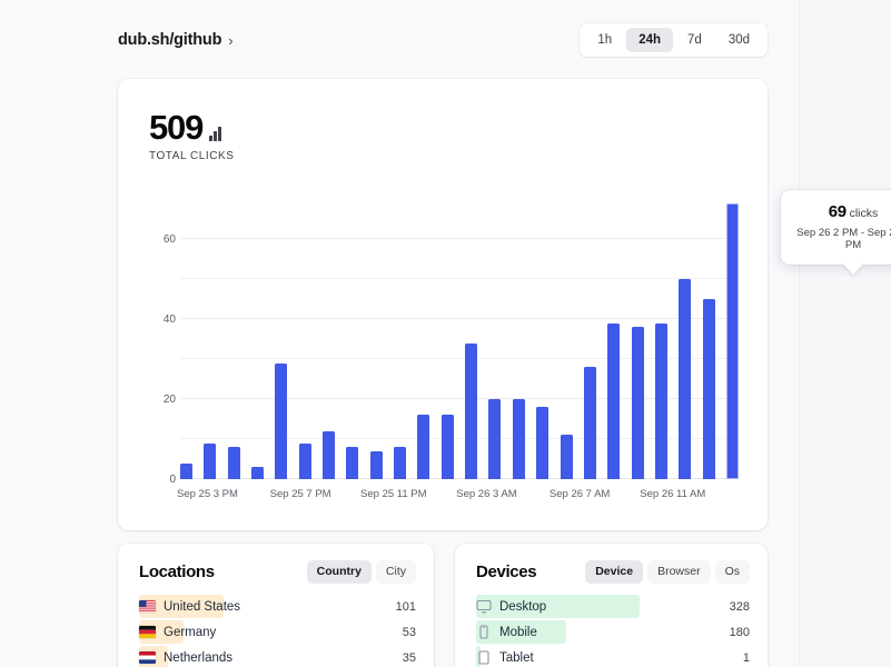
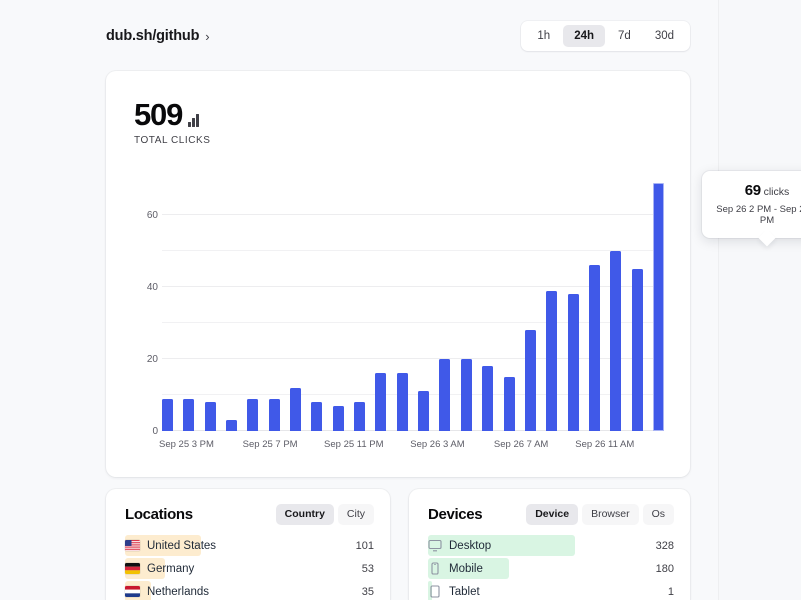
Sep 25 3 PM: 4 -> 9
Sep 25 7 PM: 29 -> 9
Sep 26 3 AM: 34 -> 11
Sep 26 7 AM: 11 -> 15
Sep 26 11 AM: 39 -> 46
